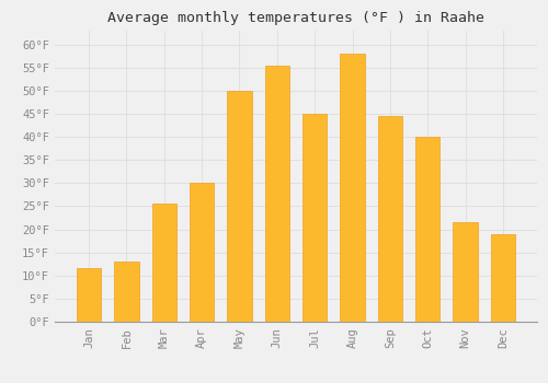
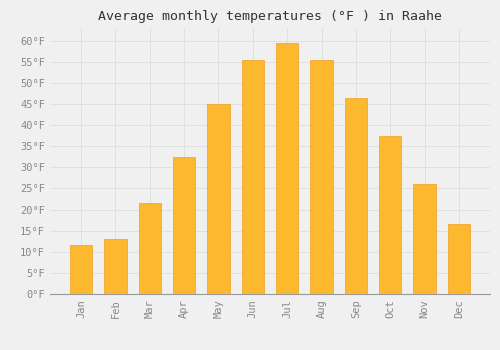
Mar: 25.5°F -> 21.5°F
Apr: 30.0°F -> 32.5°F
May: 50.0°F -> 45.0°F
Jul: 45.0°F -> 59.5°F
Aug: 58.0°F -> 55.5°F
Sep: 44.5°F -> 46.5°F
Oct: 40.0°F -> 37.5°F
Nov: 21.5°F -> 26.0°F
Dec: 19.0°F -> 16.5°F
